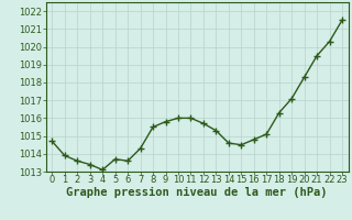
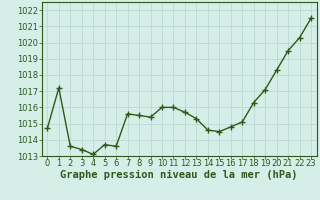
1: 1013.9 -> 1017.2
7: 1014.3 -> 1015.6
9: 1015.8 -> 1015.4
